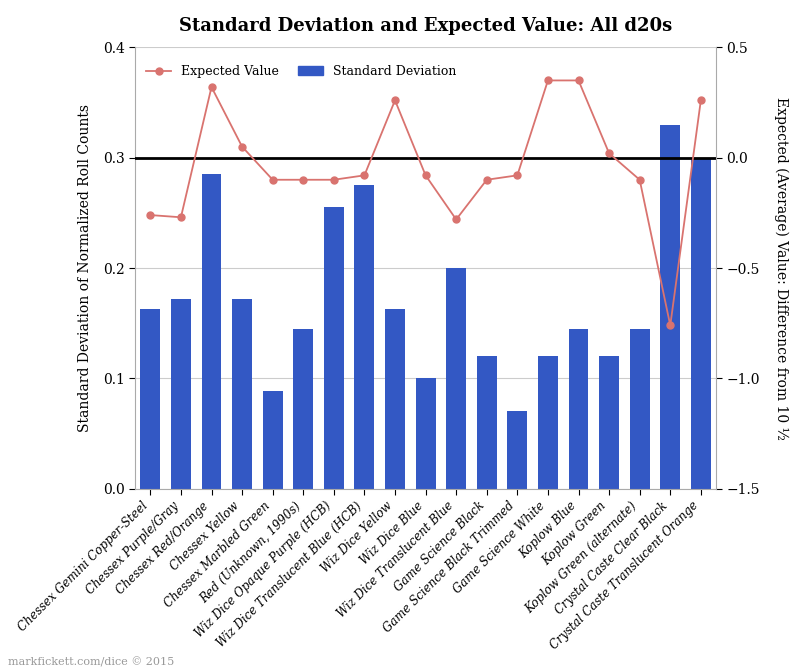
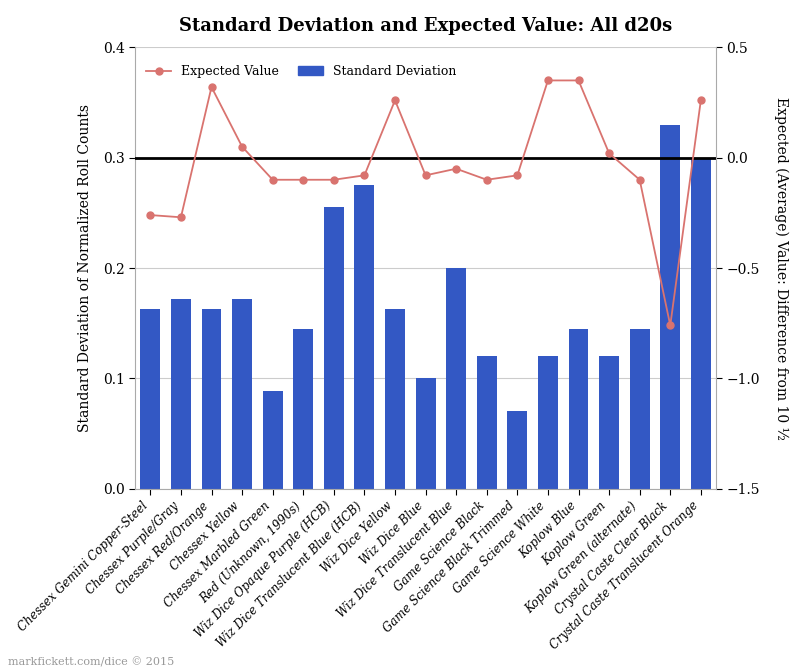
Standard Deviation/Chessex Red/Orange: 0.285 -> 0.163
Expected Value/Wiz Dice Translucent Blue: -0.28 -> -0.05
